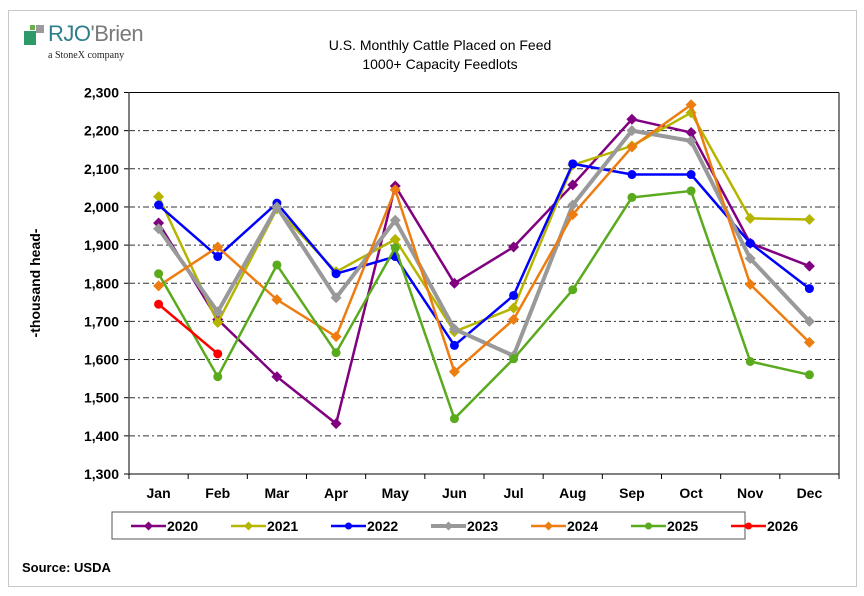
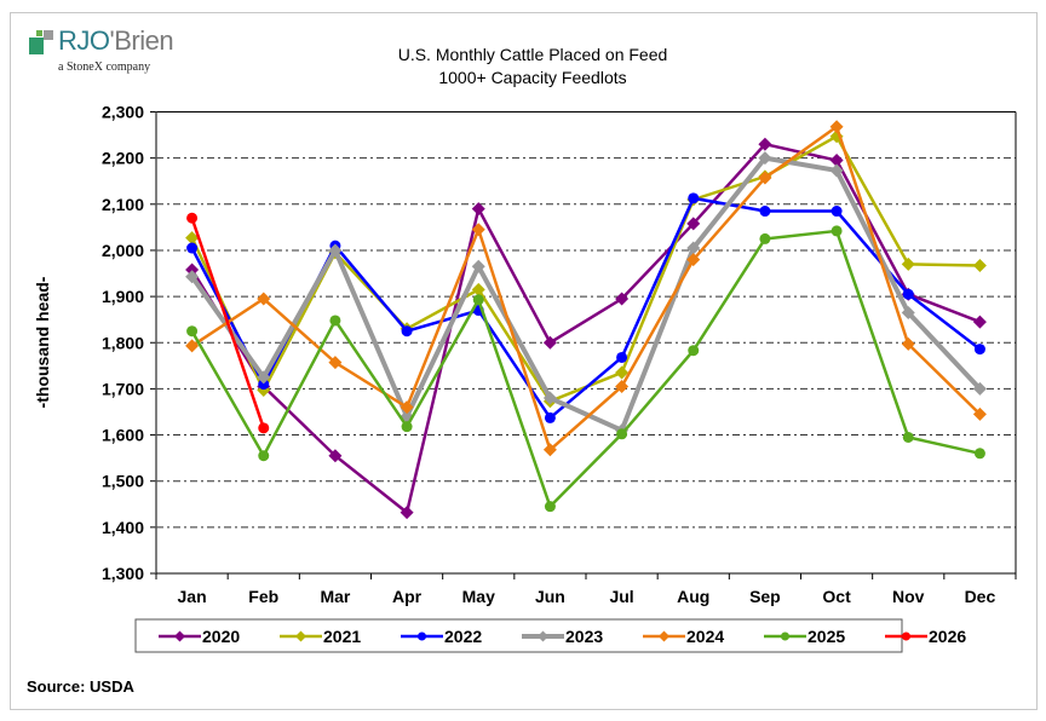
2026/Jan: 1740 -> 2070
2022/Feb: 1870 -> 1710
2023/Apr: 1760 -> 1640
2020/May: 2060 -> 2090
